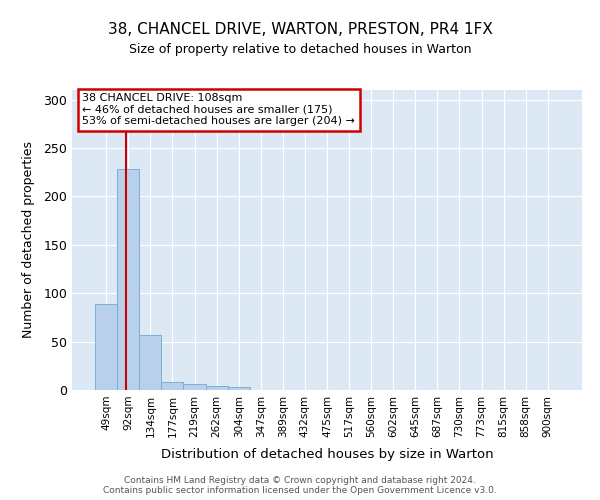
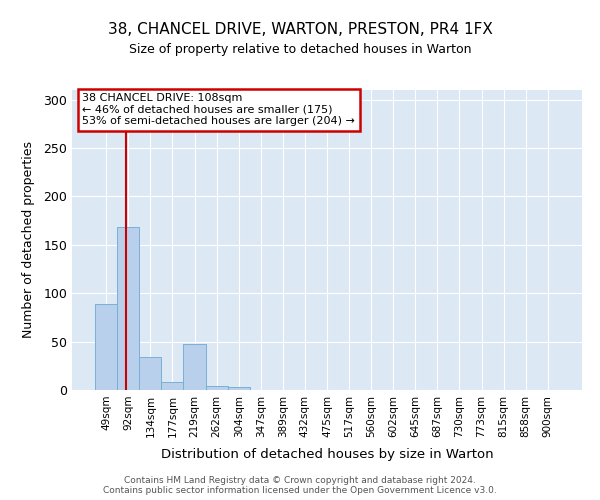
92sqm: 228 -> 168
134sqm: 57 -> 34
219sqm: 6 -> 48
